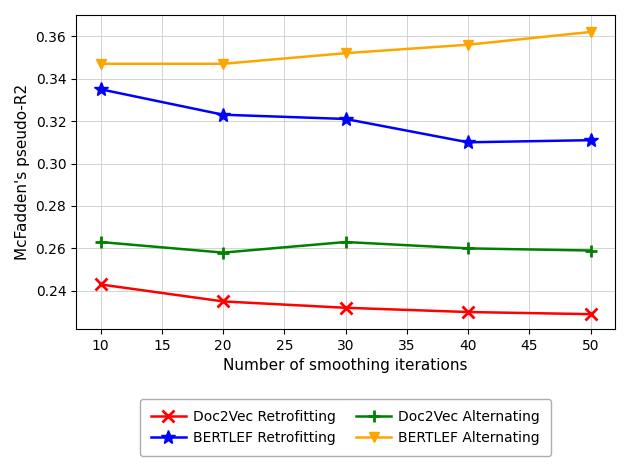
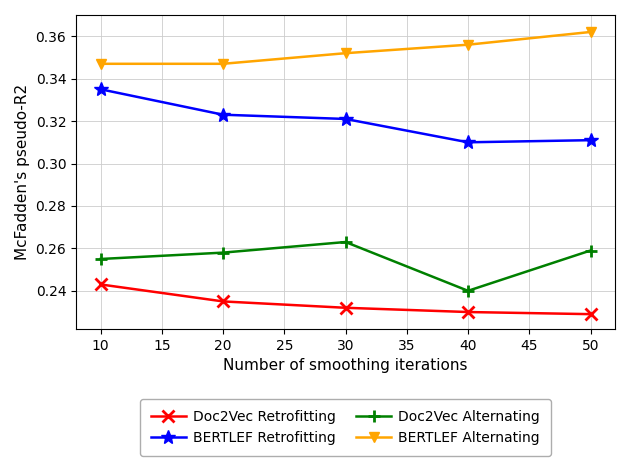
Doc2Vec Alternating/10: 0.263 -> 0.255
Doc2Vec Alternating/40: 0.260 -> 0.240
